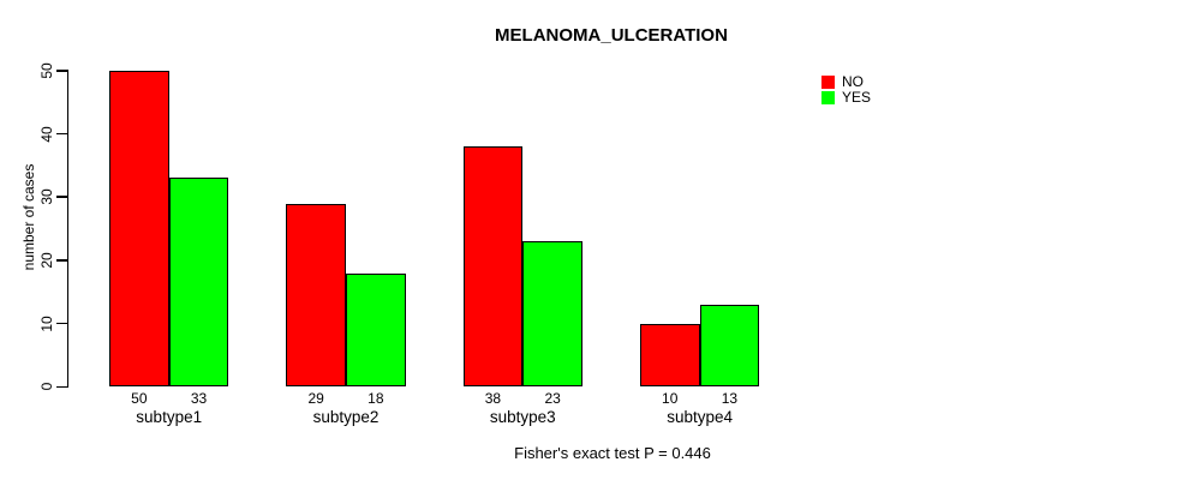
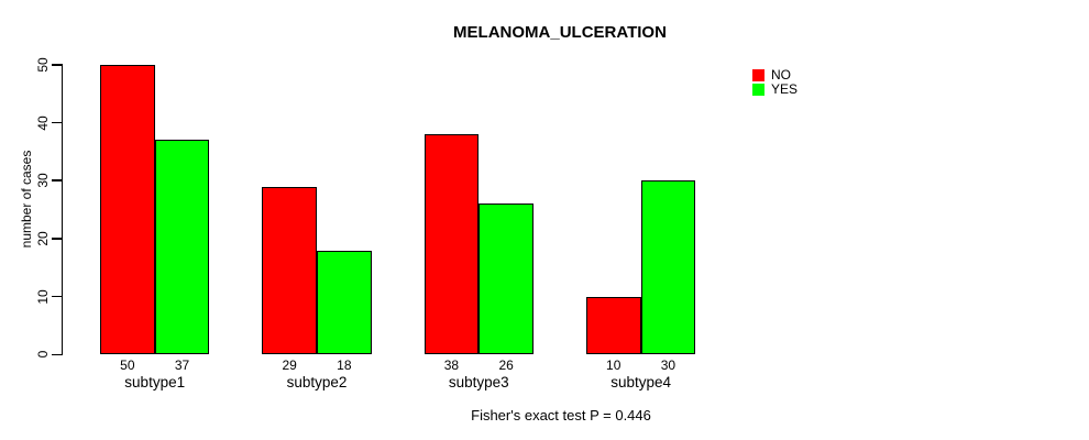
YES/subtype1: 33 -> 37
YES/subtype3: 23 -> 26
YES/subtype4: 13 -> 30
